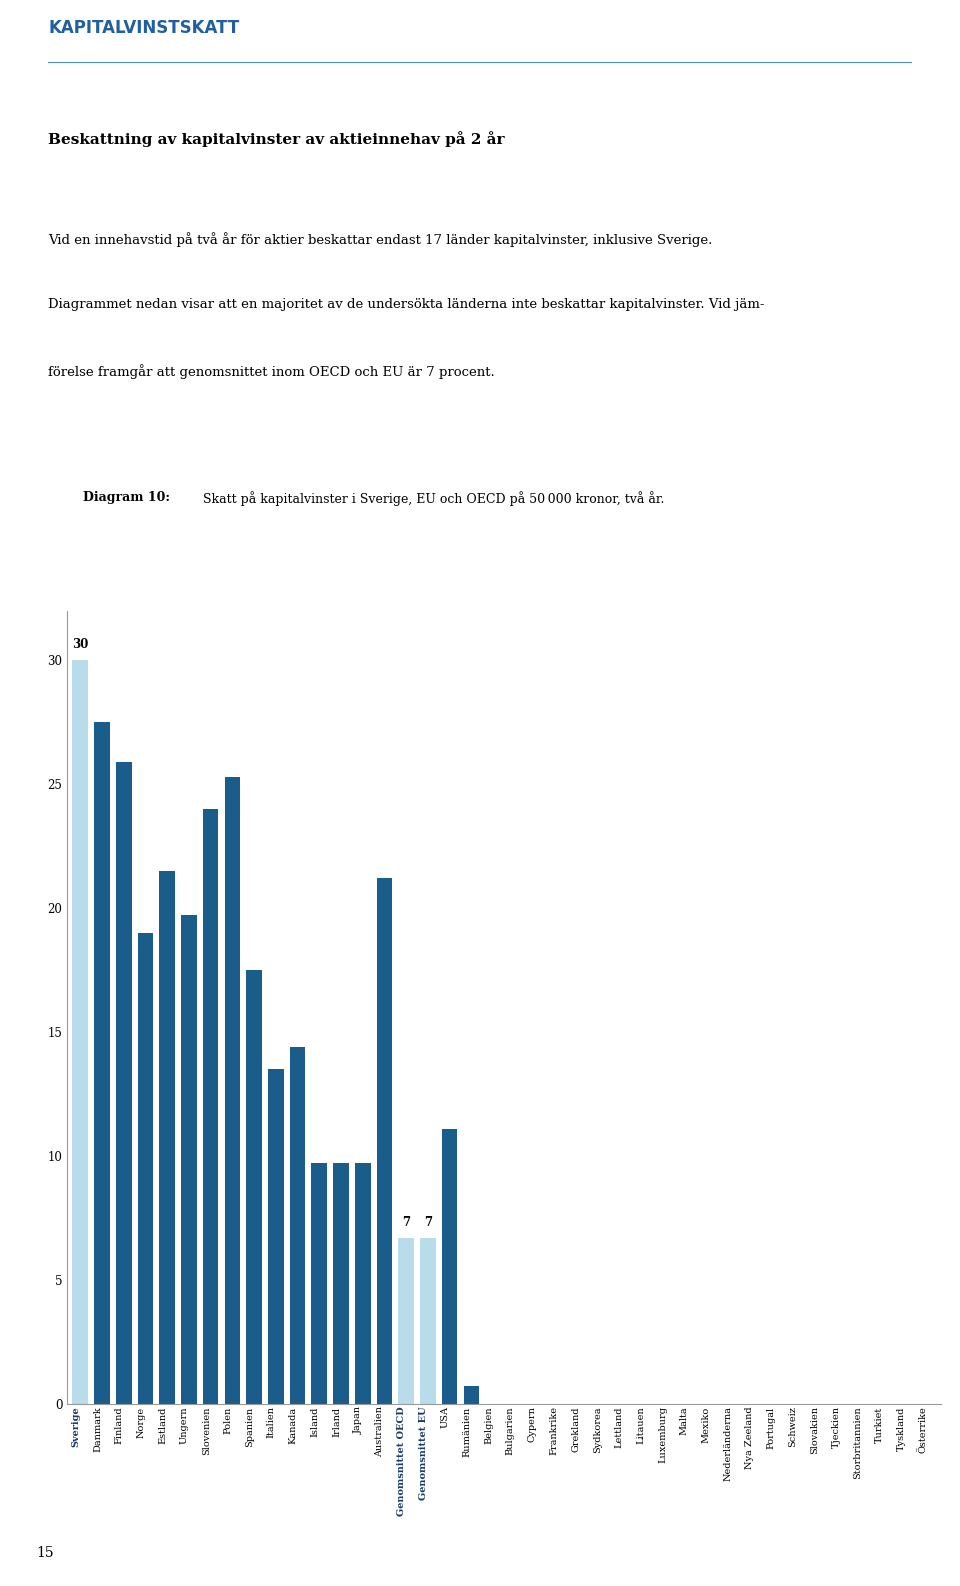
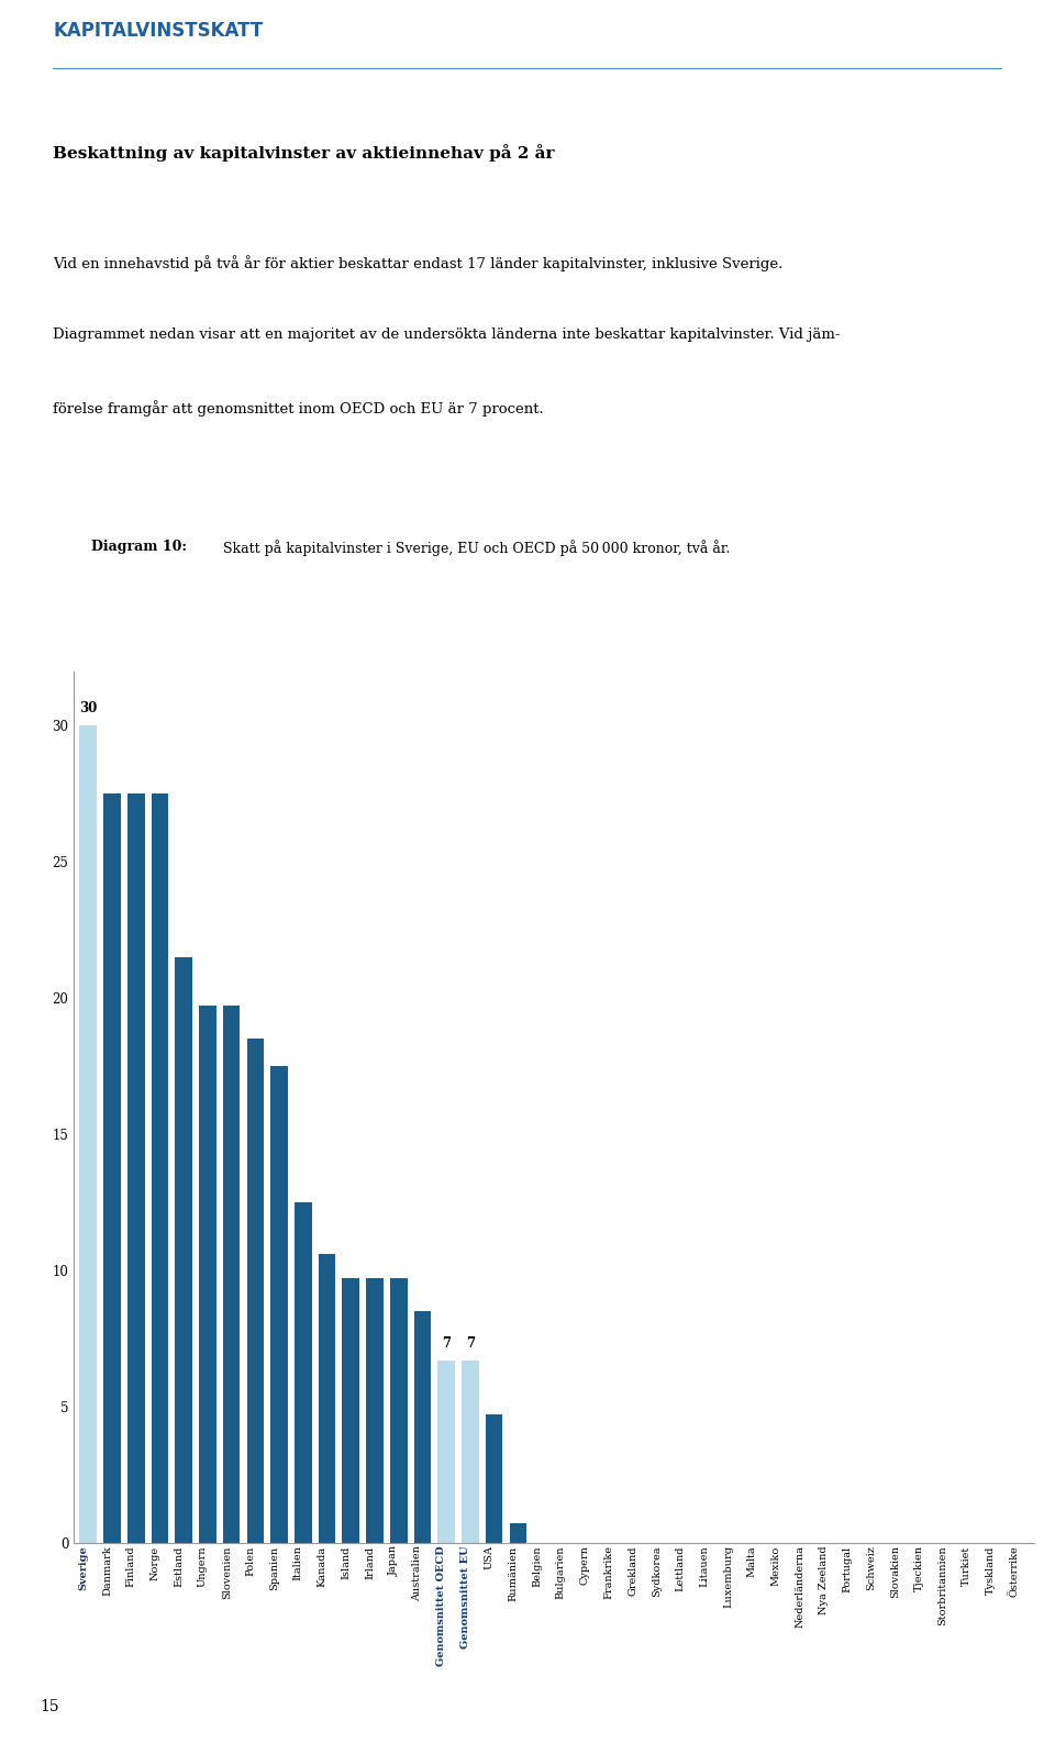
Finland: 25.9 -> 27.5
Norge: 19.0 -> 27.5
Slovenien: 24.0 -> 19.7
Polen: 25.3 -> 18.5
Italien: 13.5 -> 12.5
Kanada: 14.4 -> 10.6
Australien: 21.2 -> 8.5
USA: 11.1 -> 4.7
